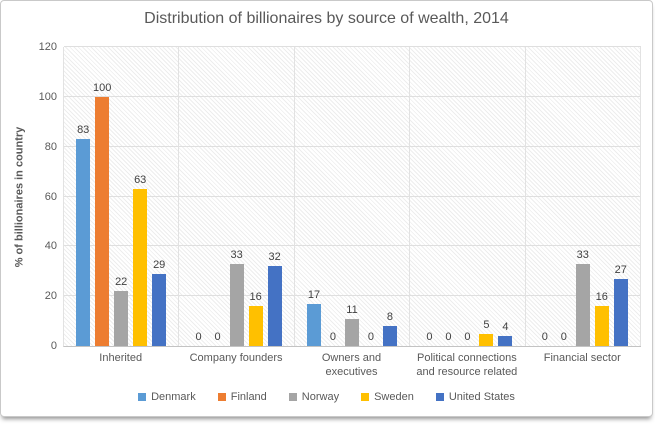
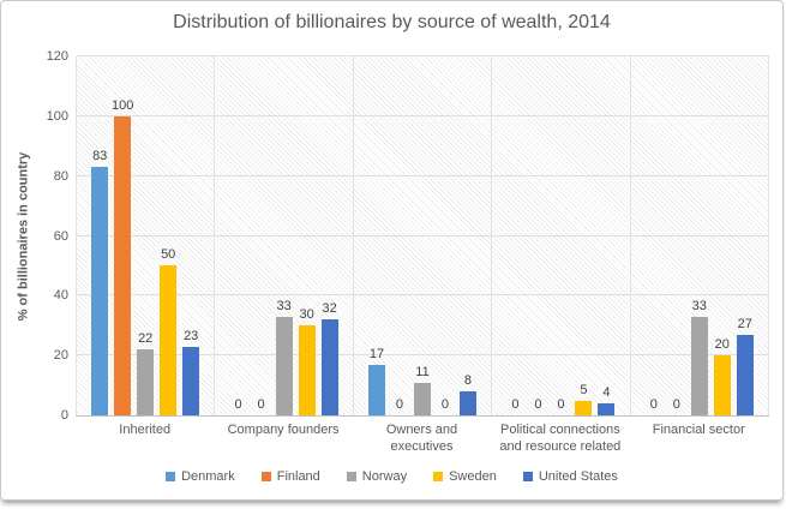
Sweden/Inherited: 63 -> 50
United States/Inherited: 29 -> 23
Sweden/Company founders: 16 -> 30
Sweden/Financial sector: 16 -> 20
